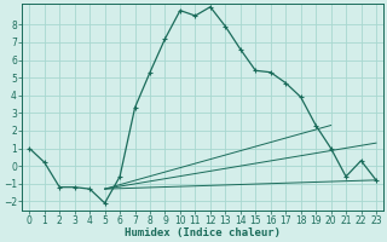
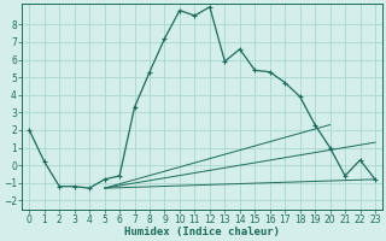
0: 1.0 -> 2.0
5: -2.1 -> -0.8
13: 7.9 -> 5.9
